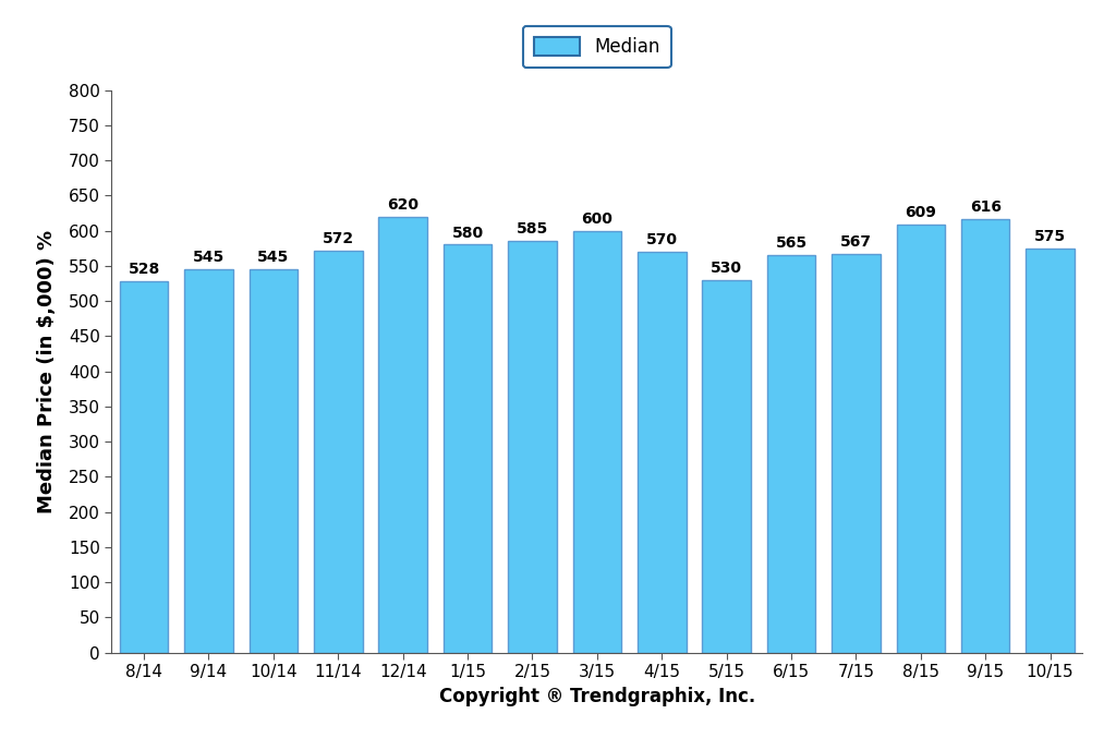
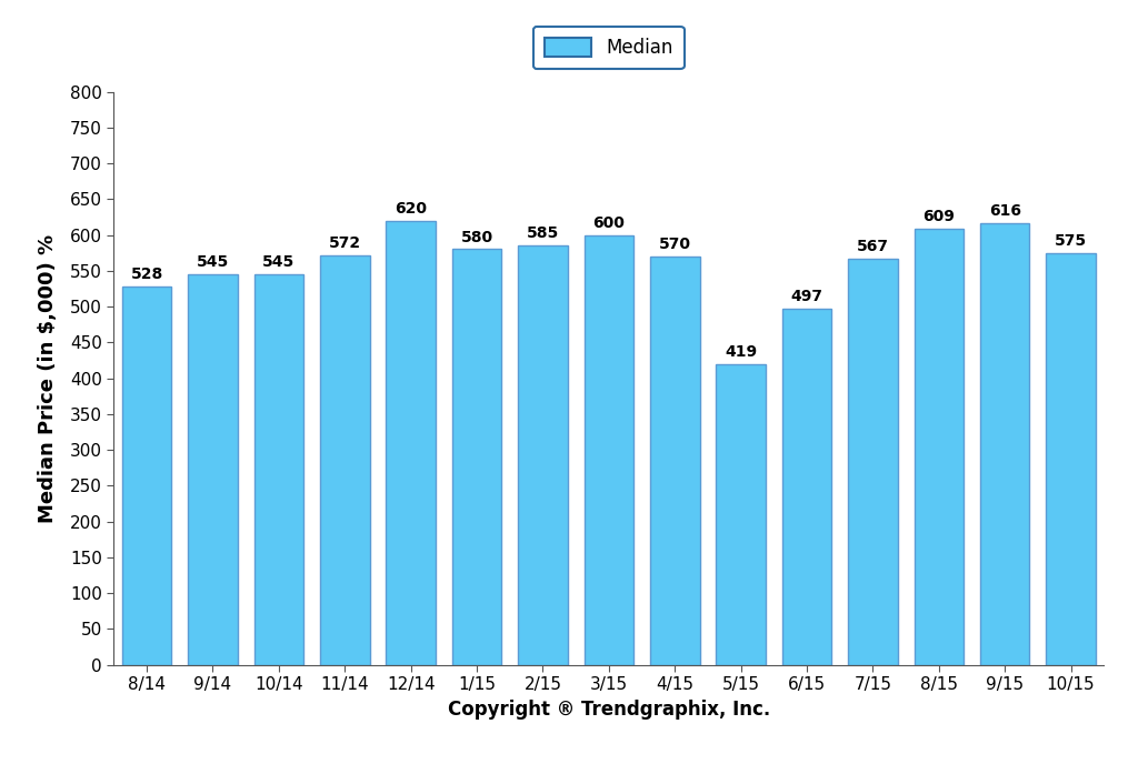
5/15: 530 -> 419
6/15: 565 -> 497
